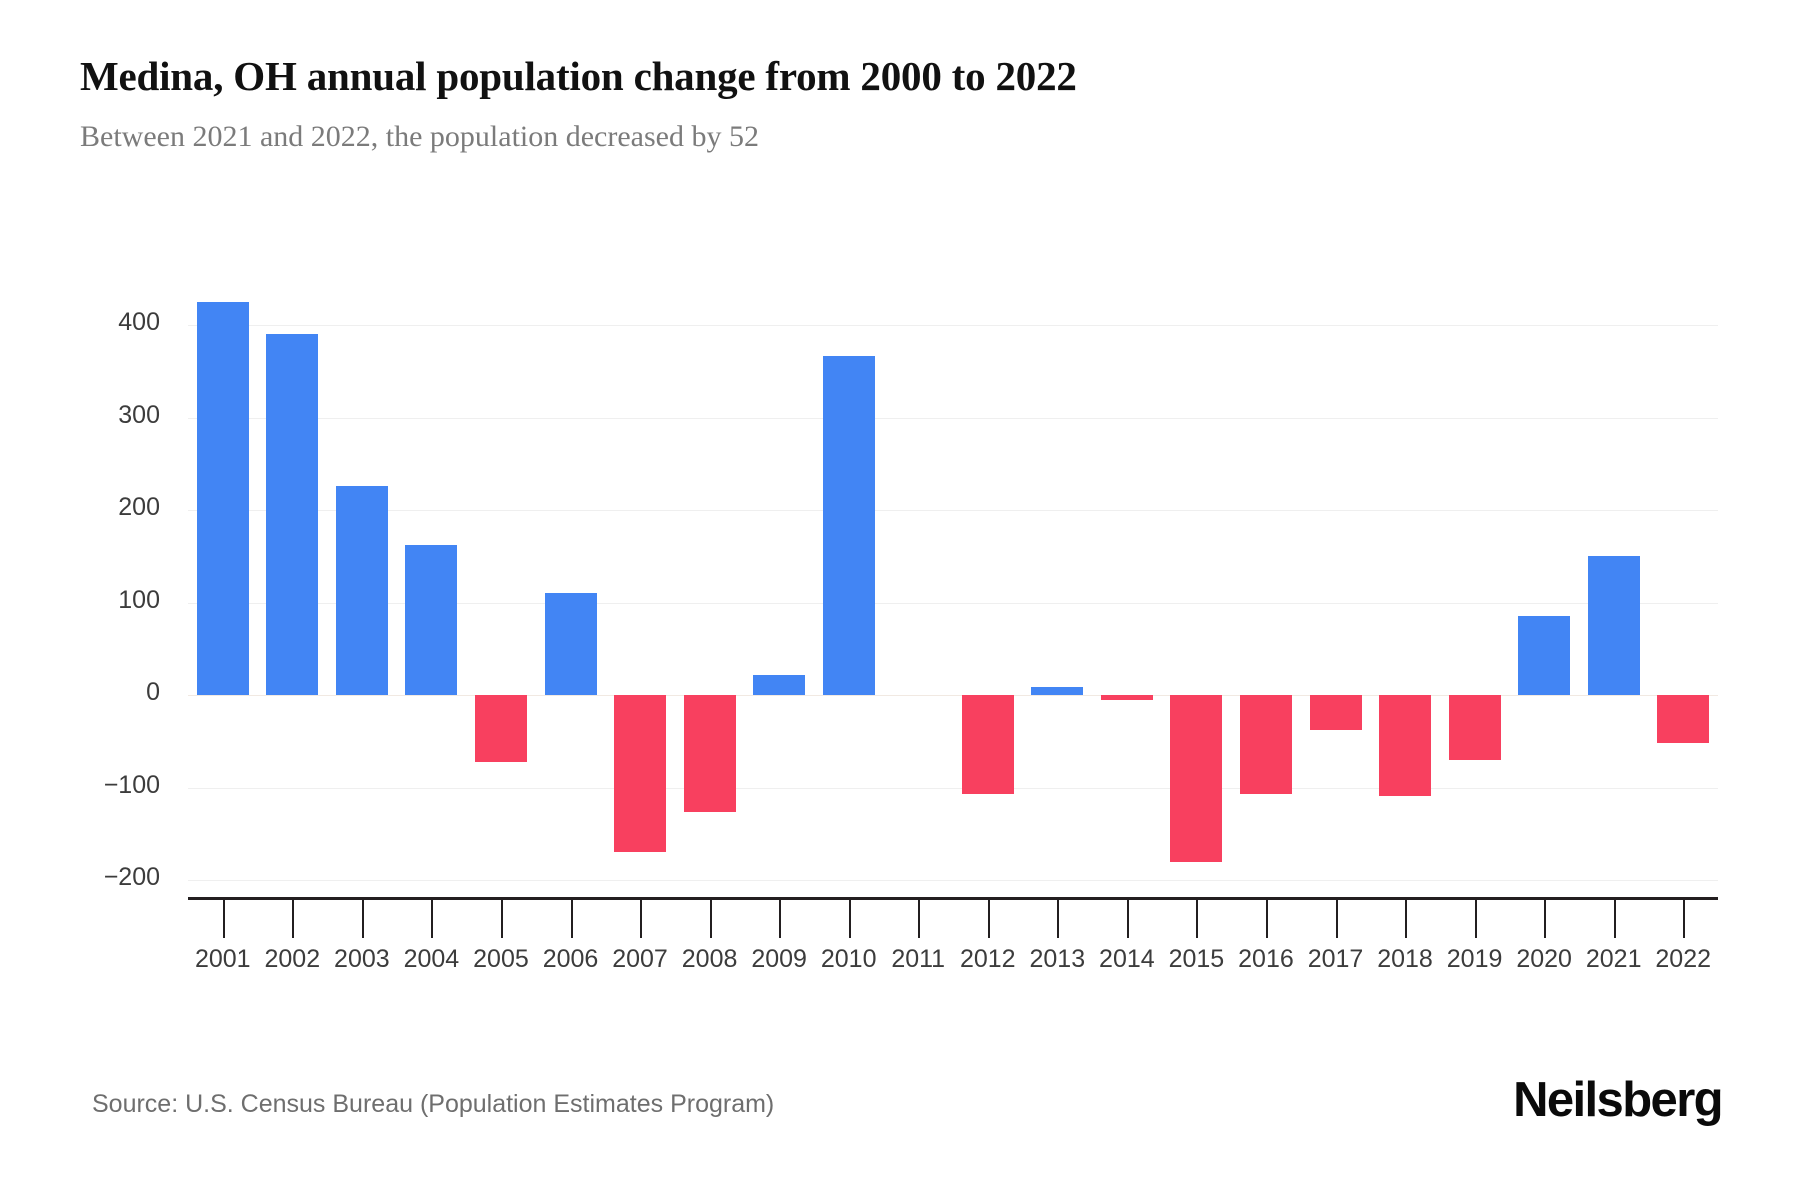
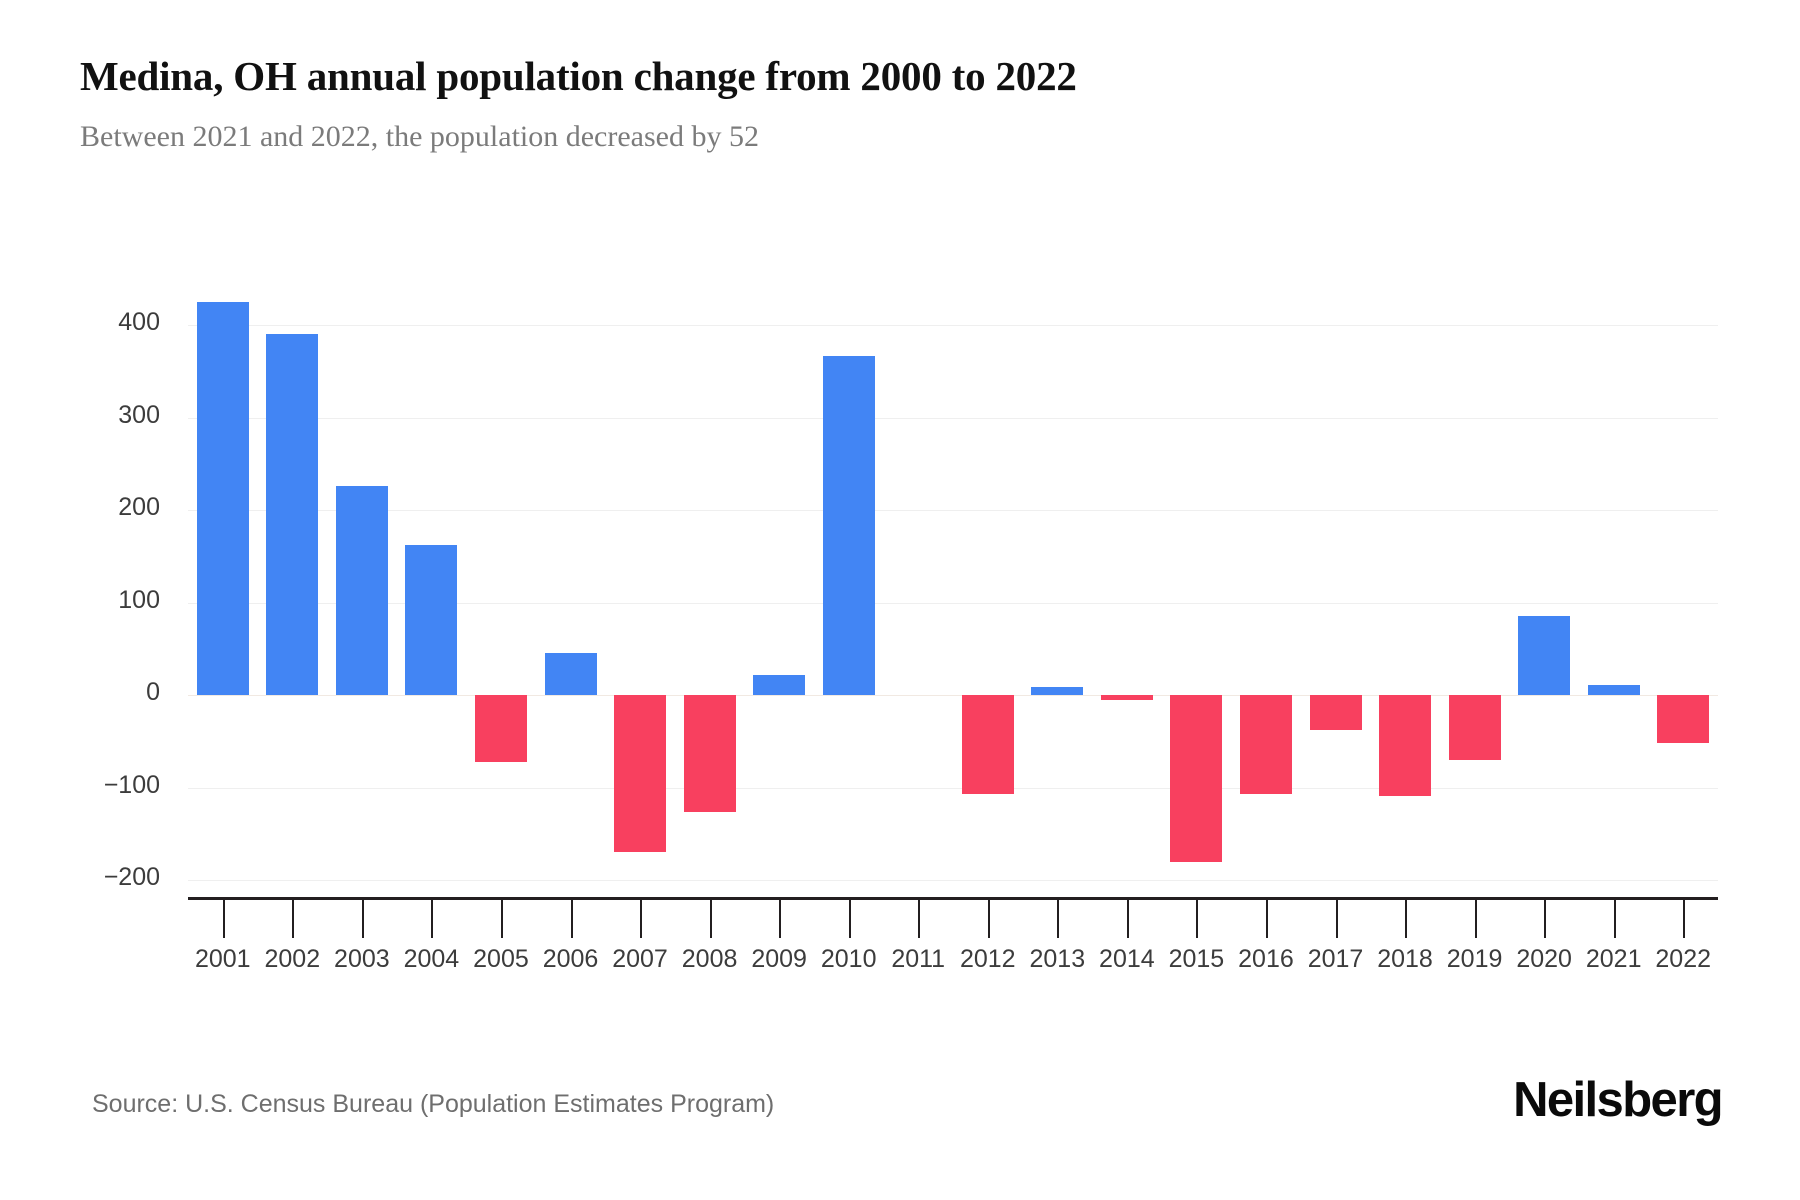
2006: 110 -> 40
2021: 150 -> 10
